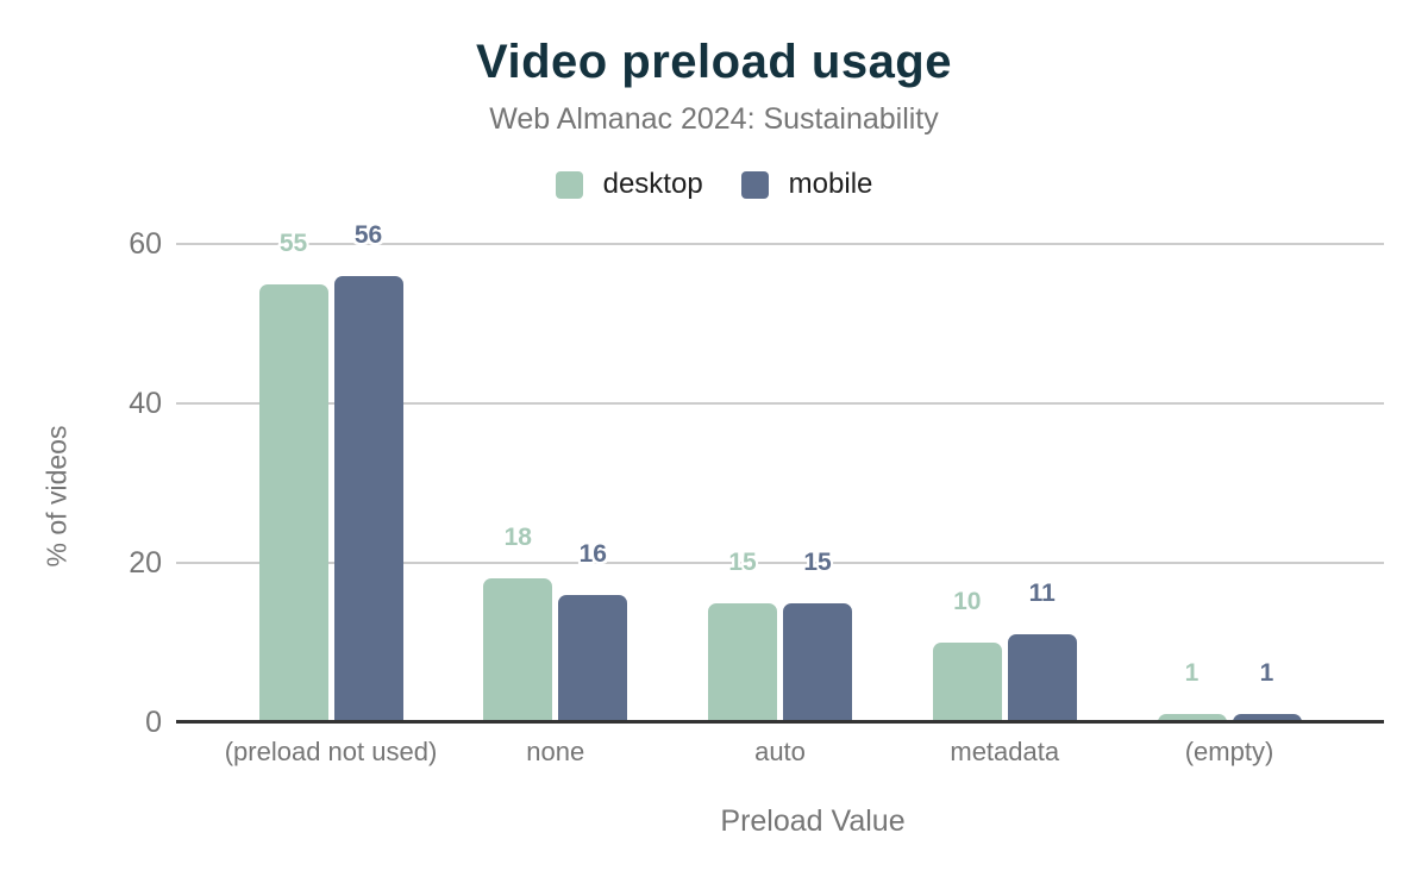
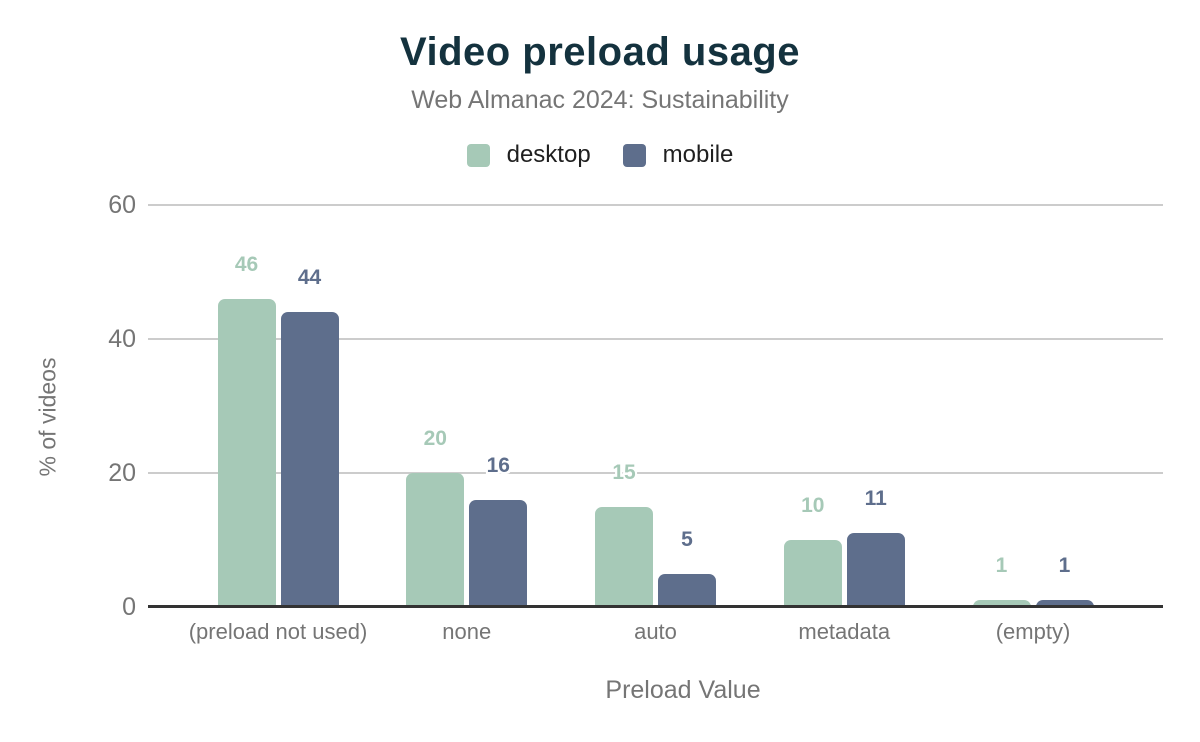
desktop/(preload not used): 55 -> 46
mobile/(preload not used): 56 -> 44
desktop/none: 18 -> 20
mobile/auto: 15 -> 5
